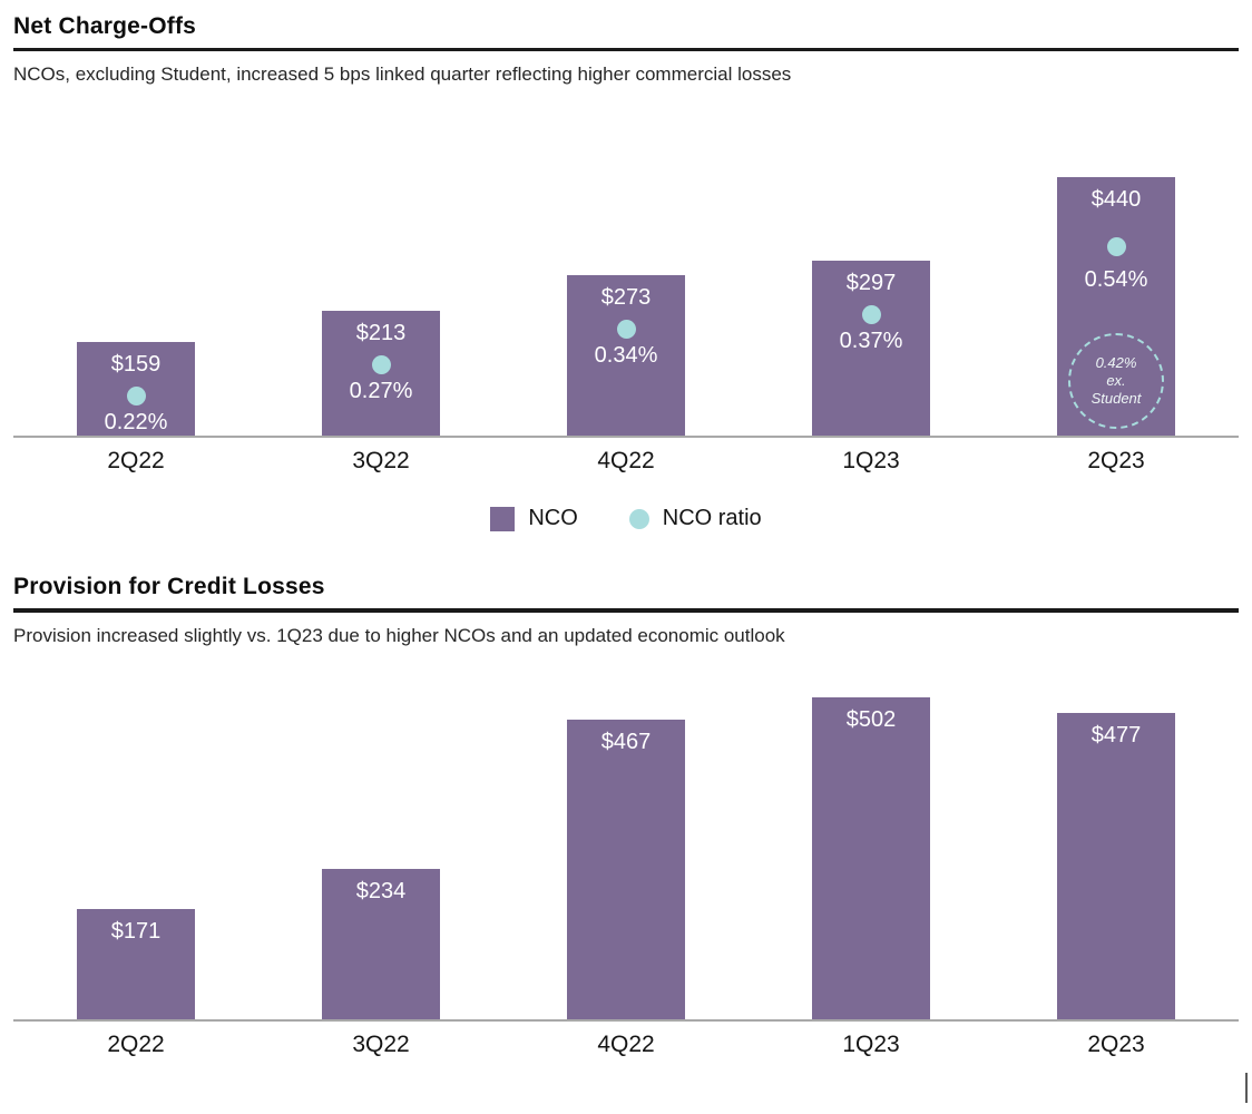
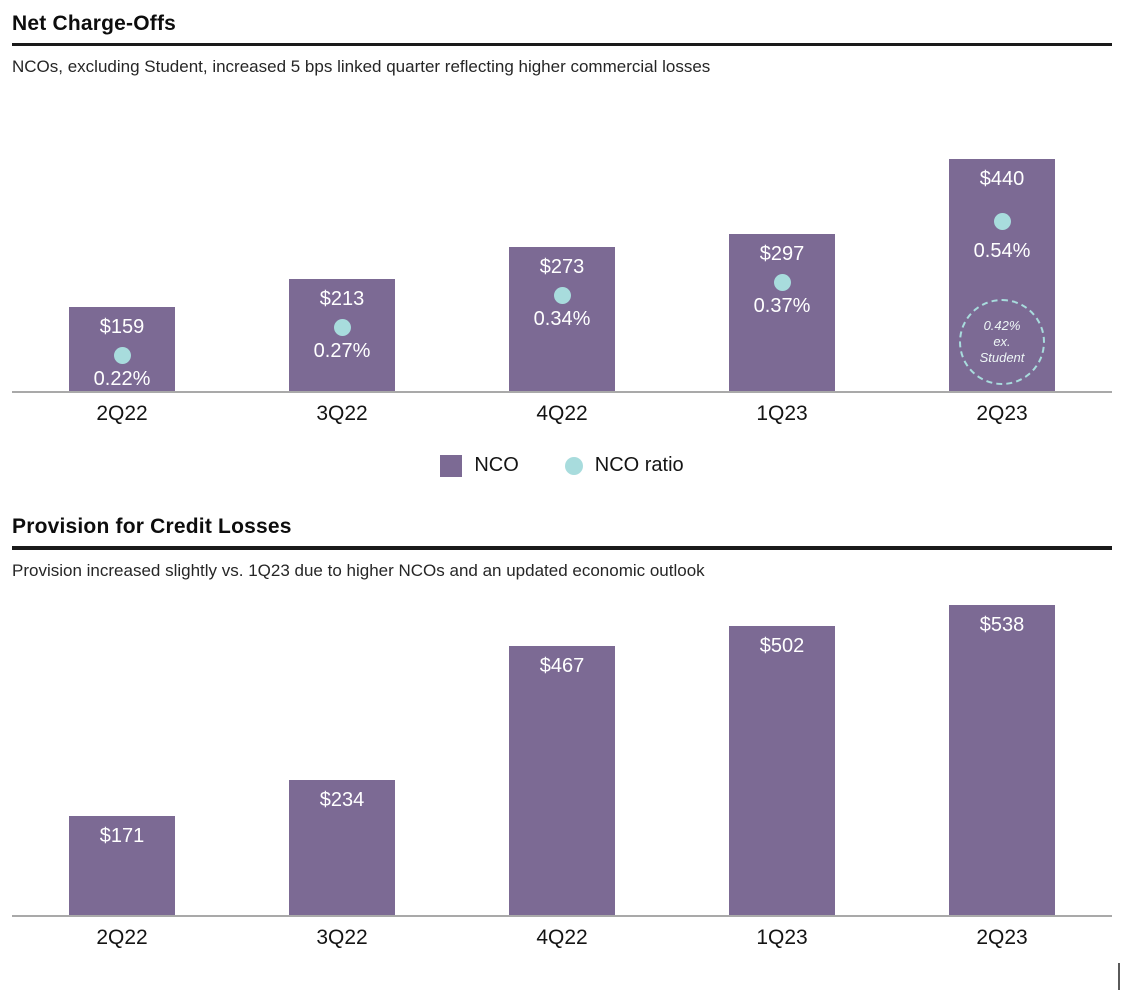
Provision for Credit Losses/2Q23: $477 -> $538
